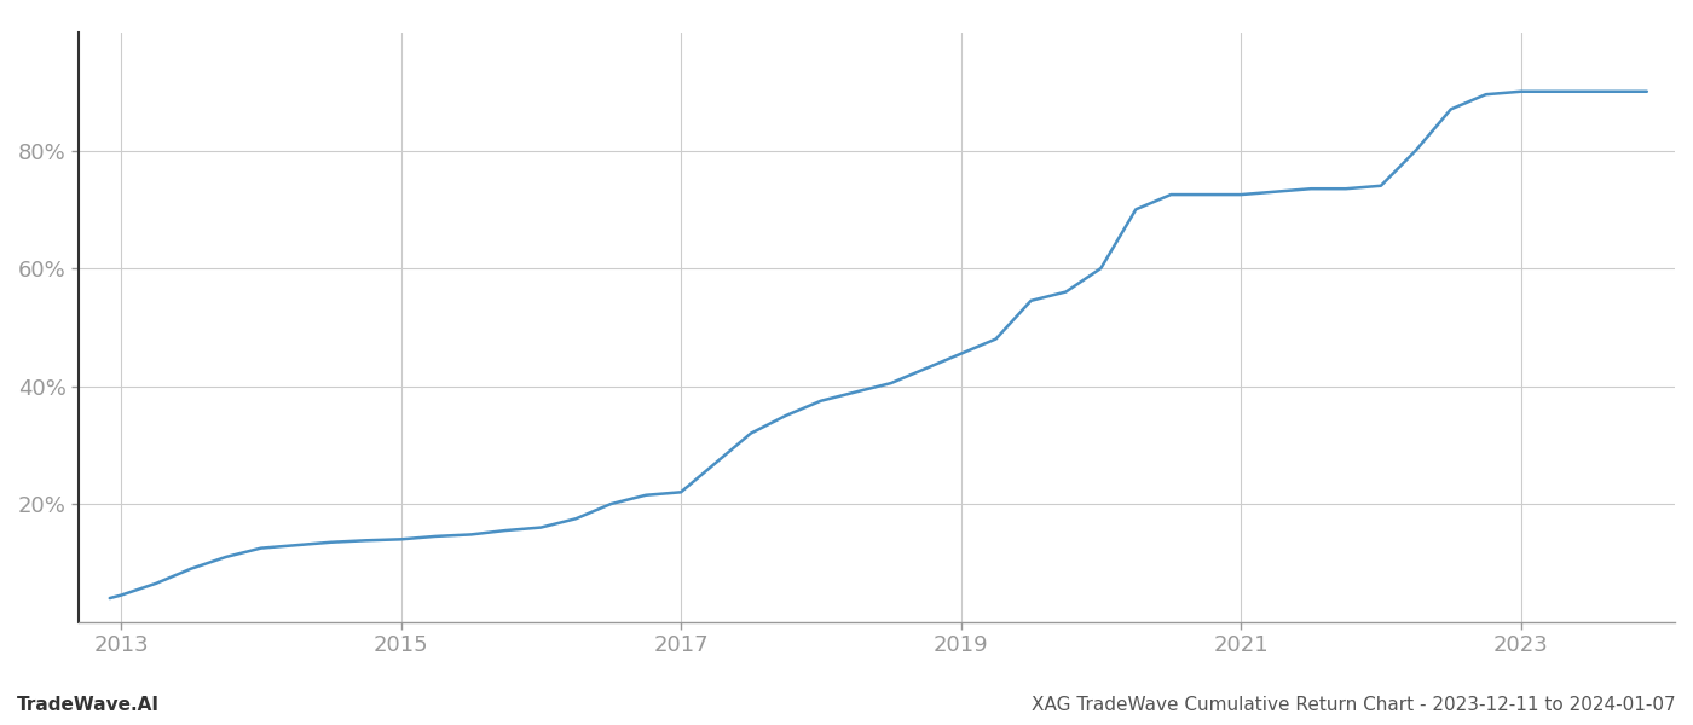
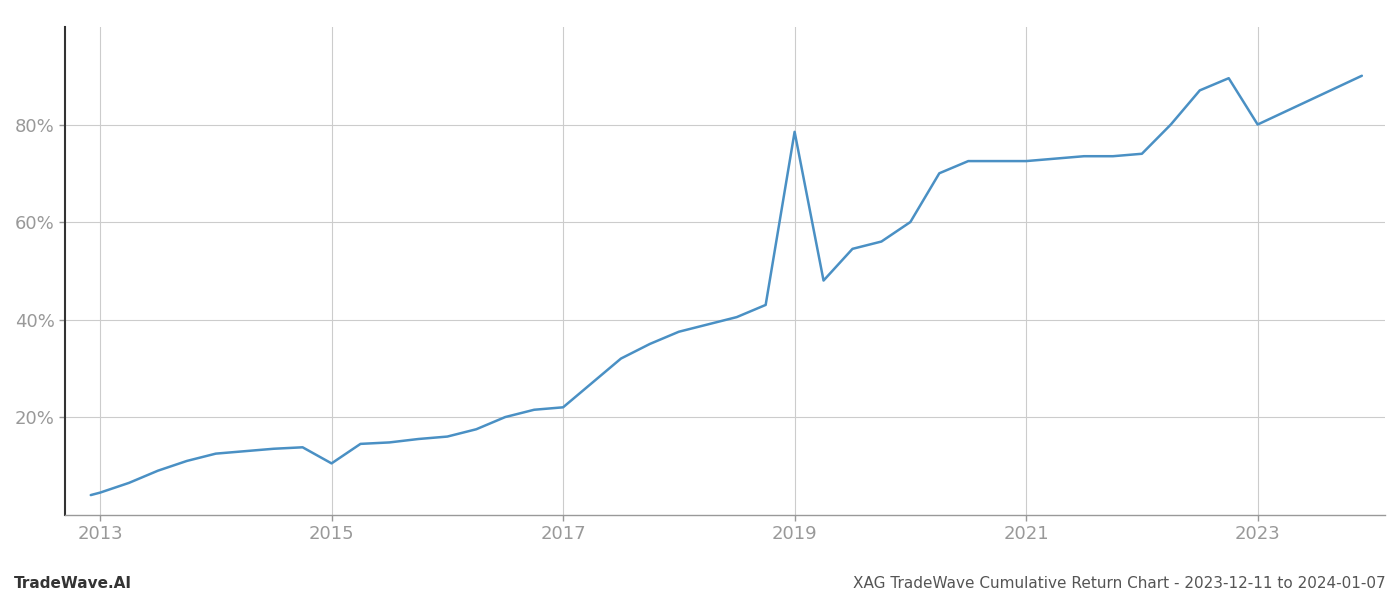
2015: 14.0% -> 10.5%
2019: 45.5% -> 78.5%
2023: 90.0% -> 80.0%
